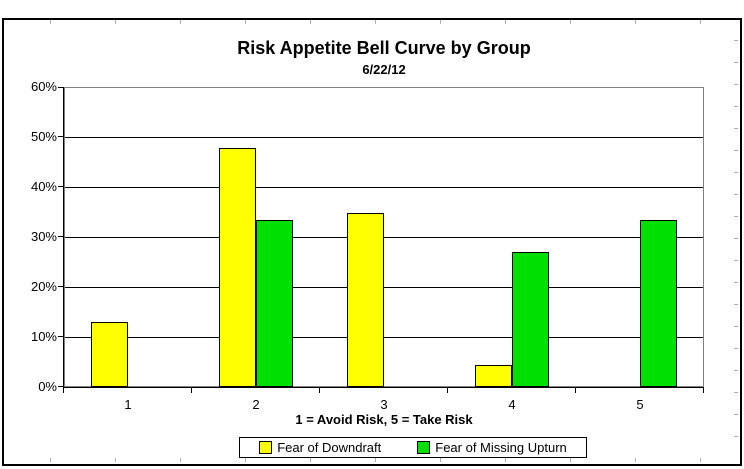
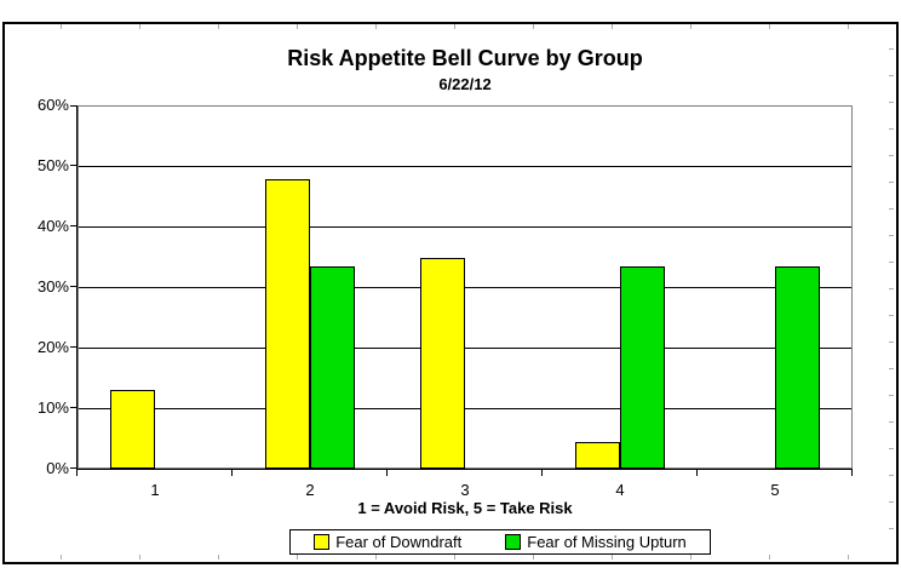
Fear of Missing Upturn/4: 27% -> 33%
